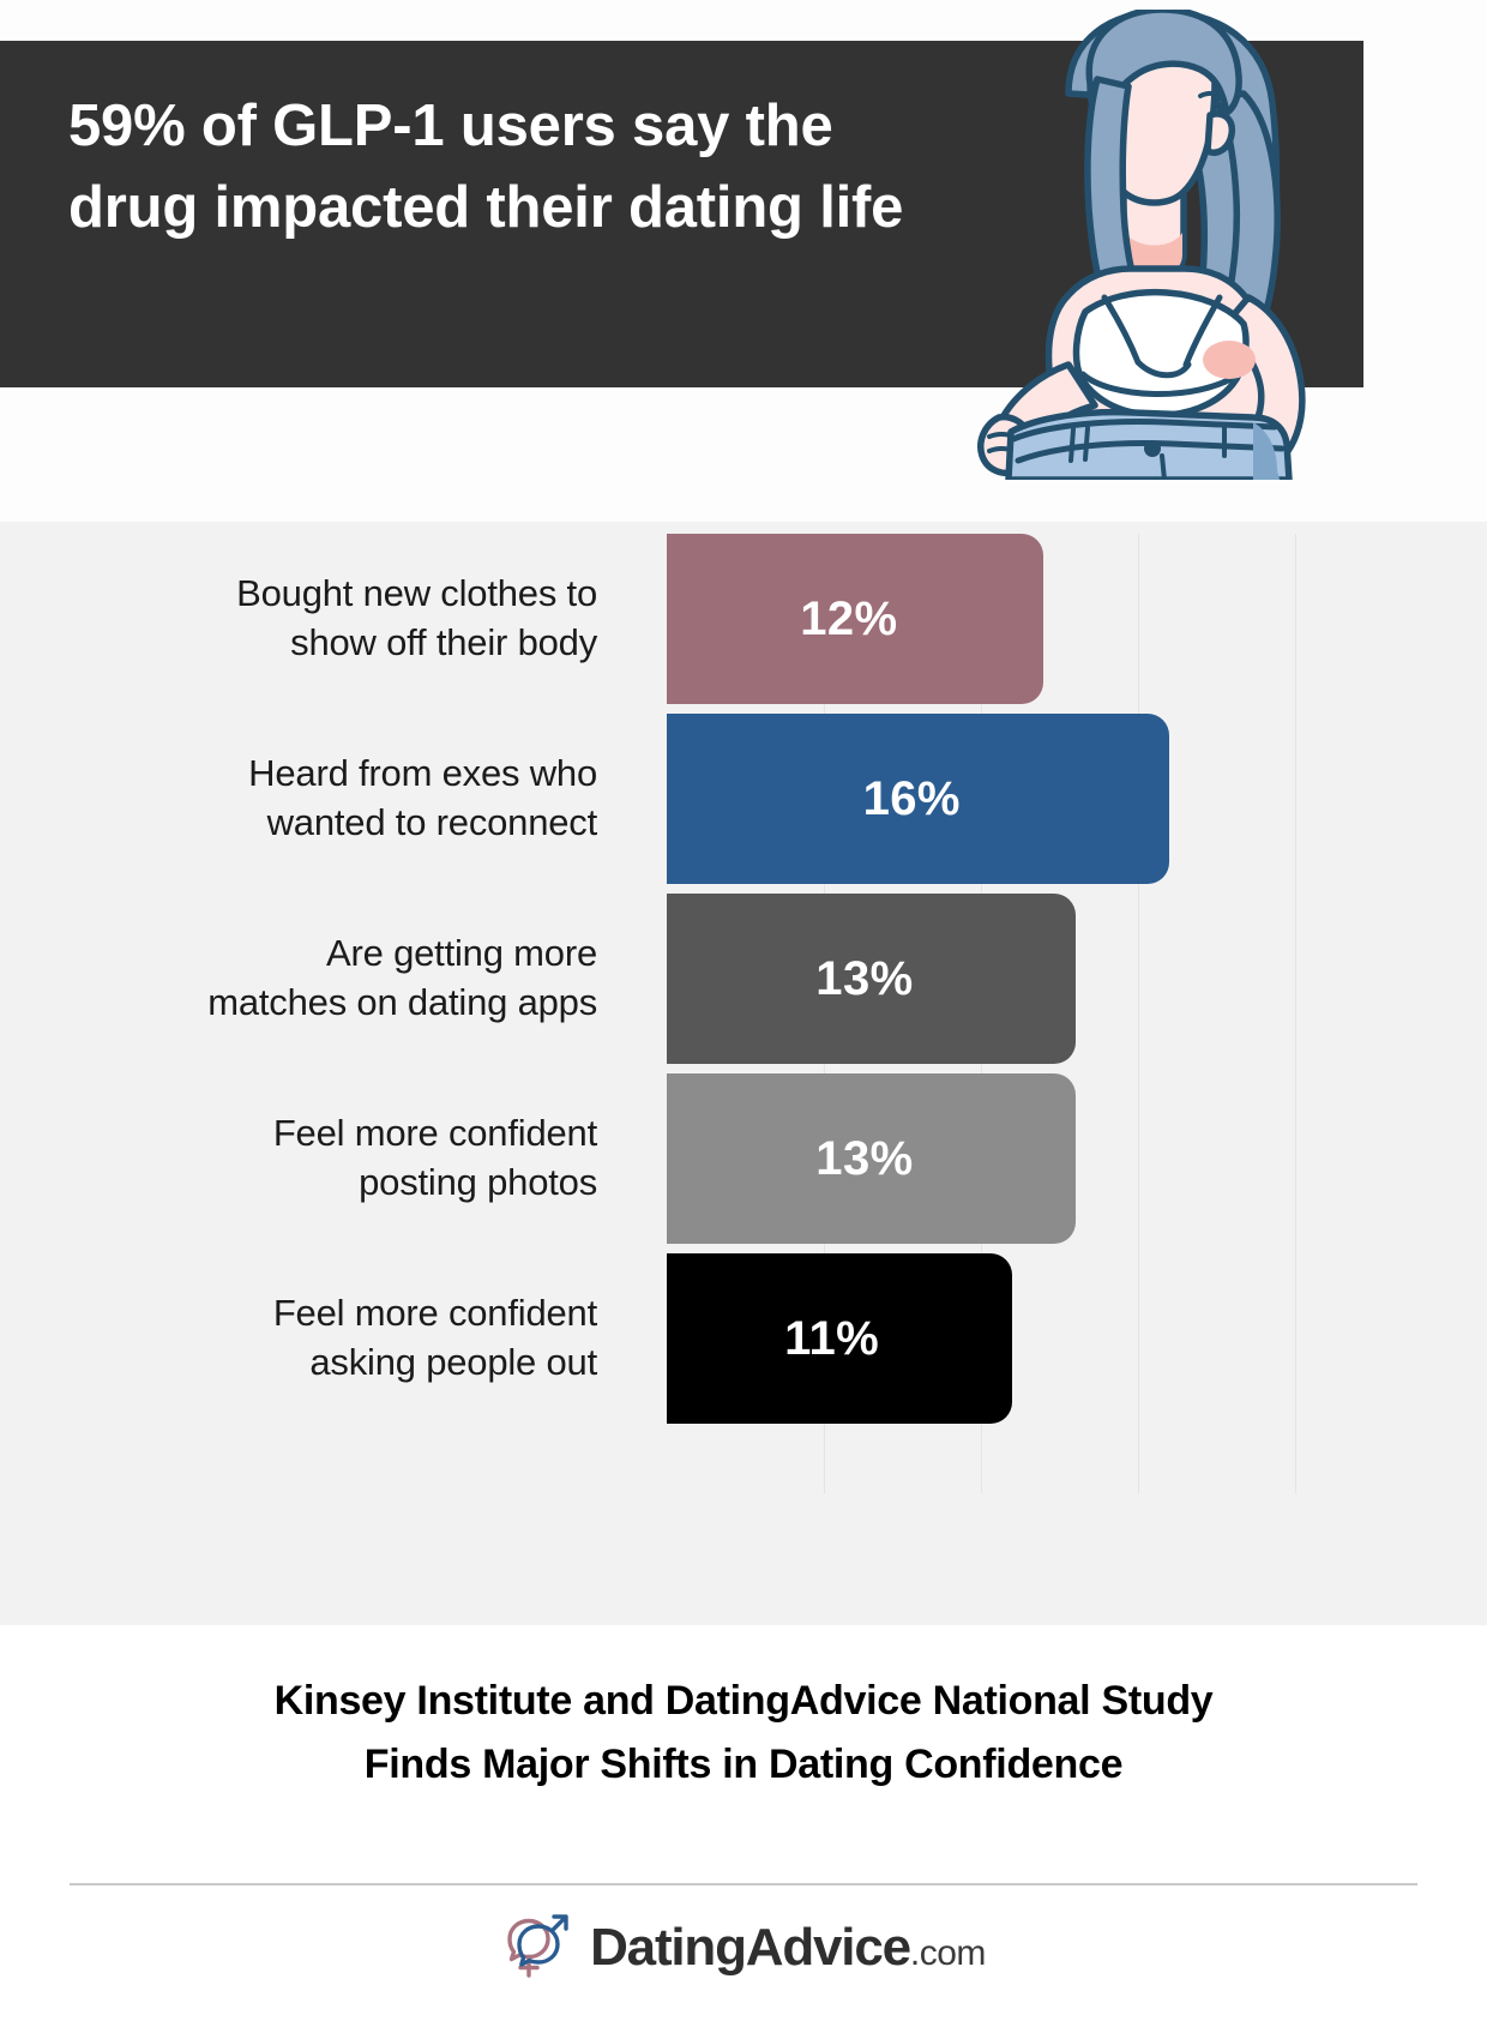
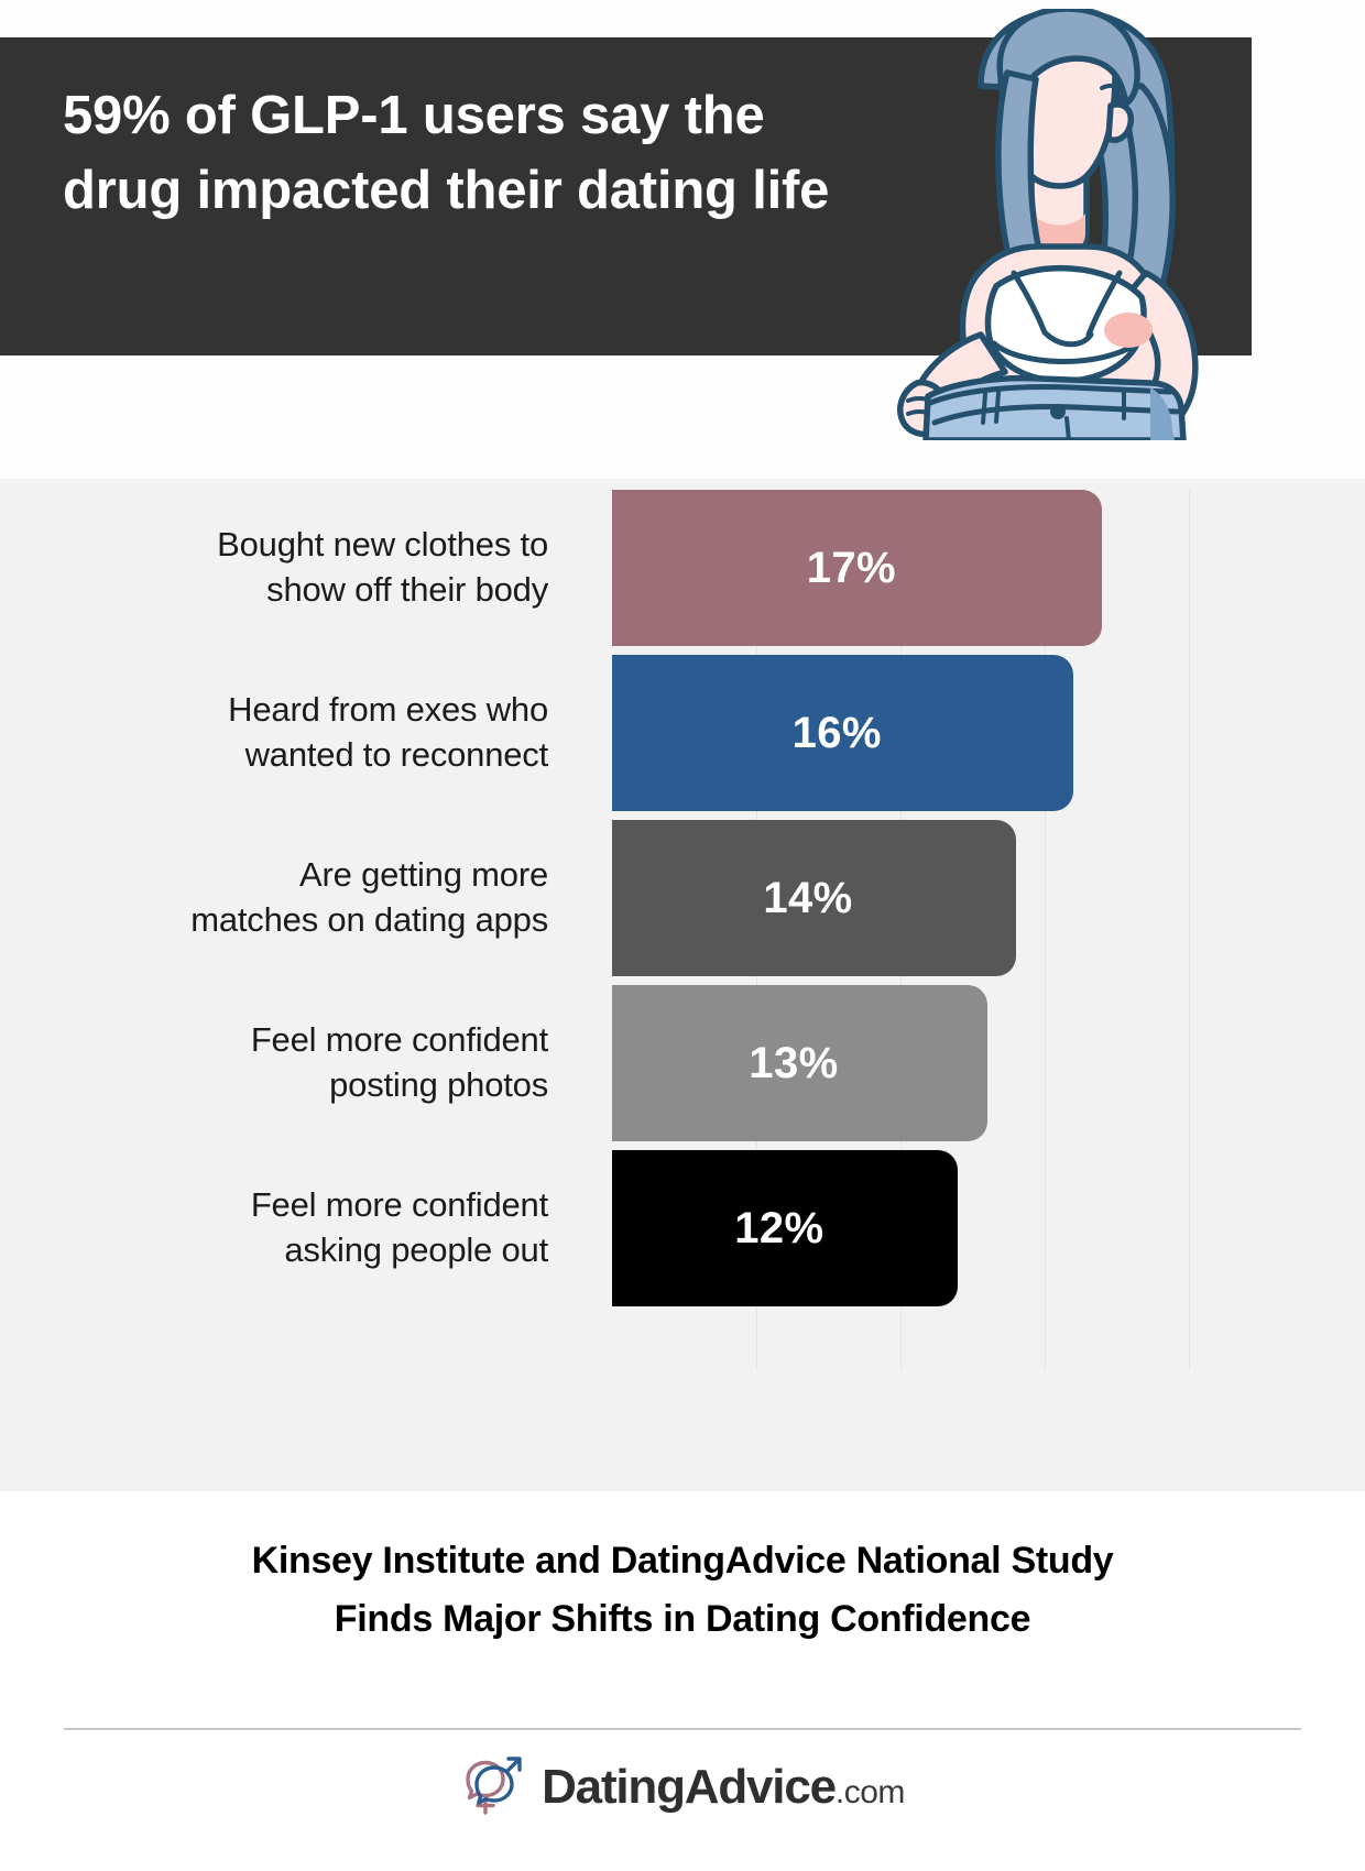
Bought new clothes to show off their body: 12% -> 17%
Are getting more matches on dating apps: 13% -> 14%
Feel more confident asking people out: 11% -> 12%
